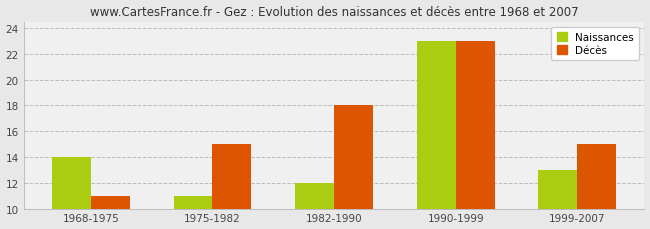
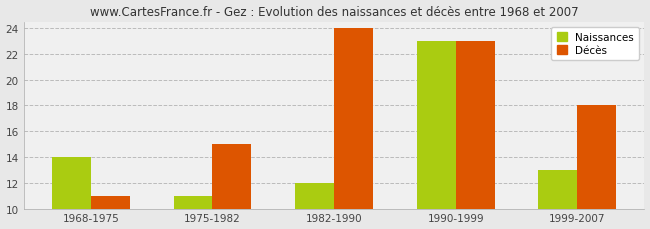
Décès/1982-1990: 18 -> 24
Décès/1999-2007: 15 -> 18
